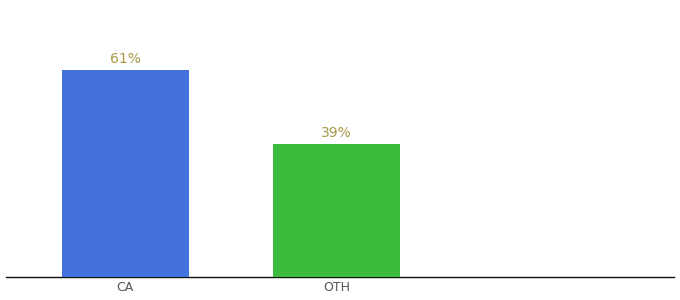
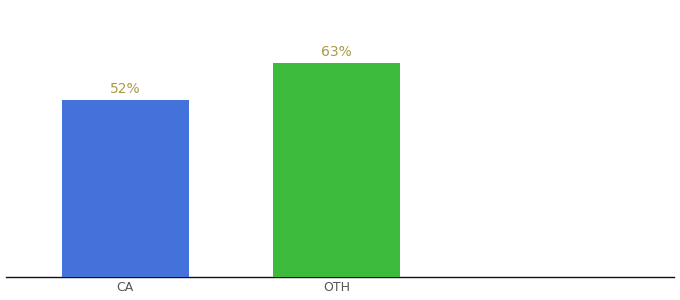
CA: 61% -> 52%
OTH: 39% -> 63%
